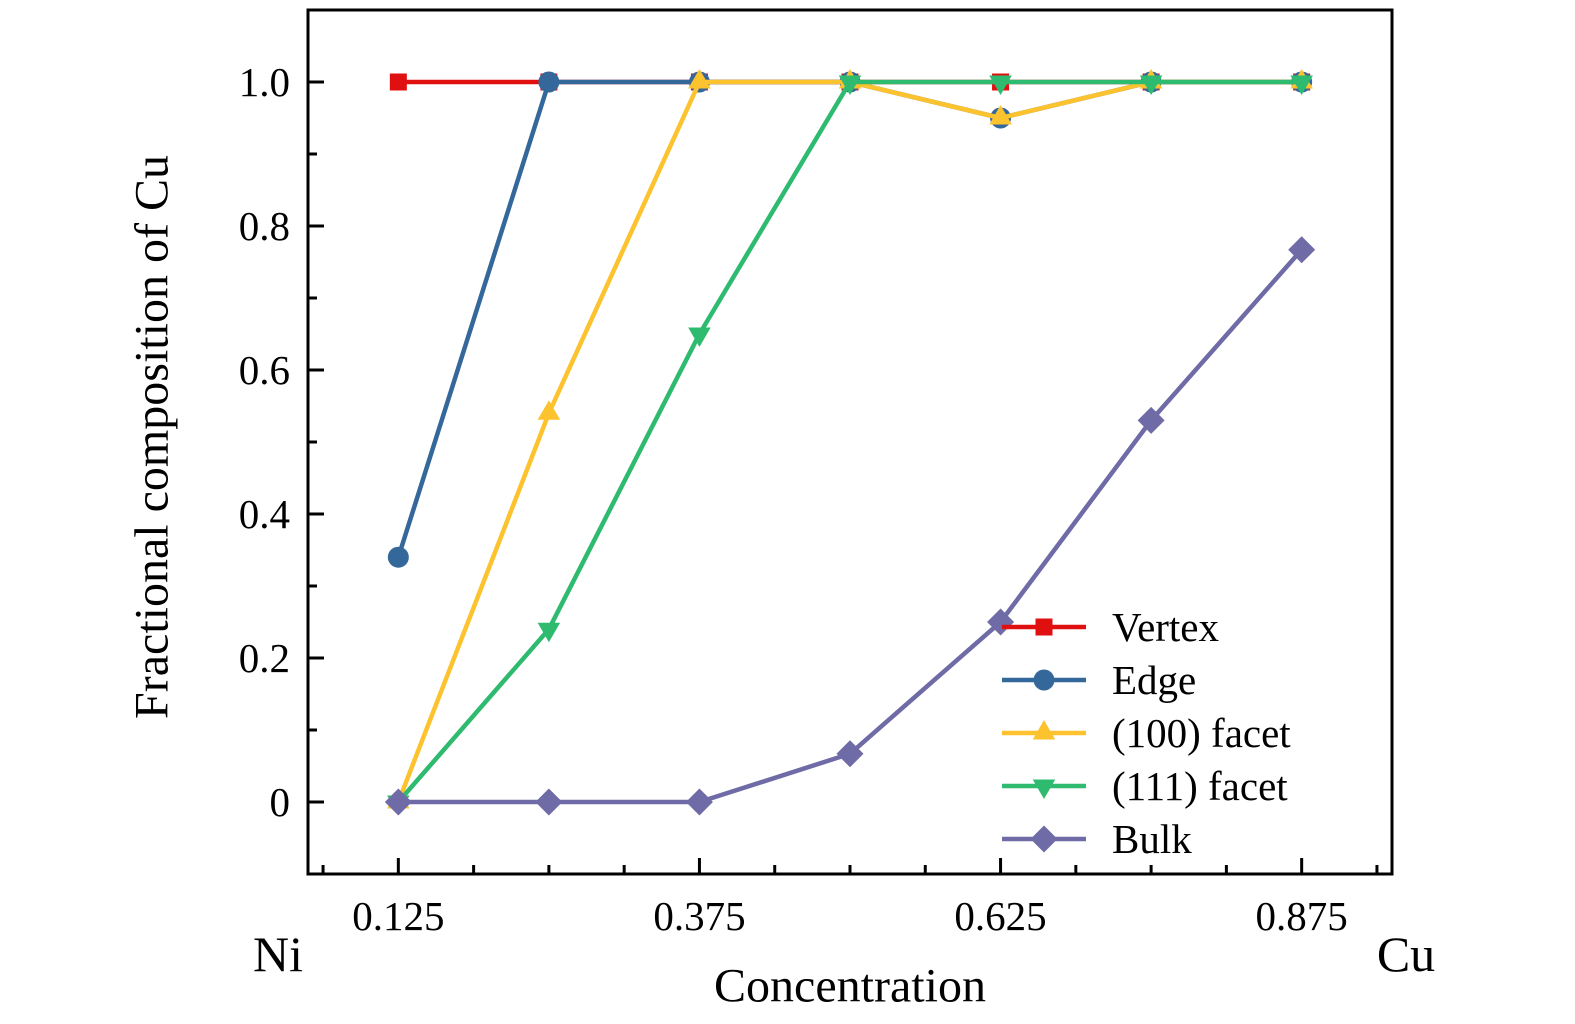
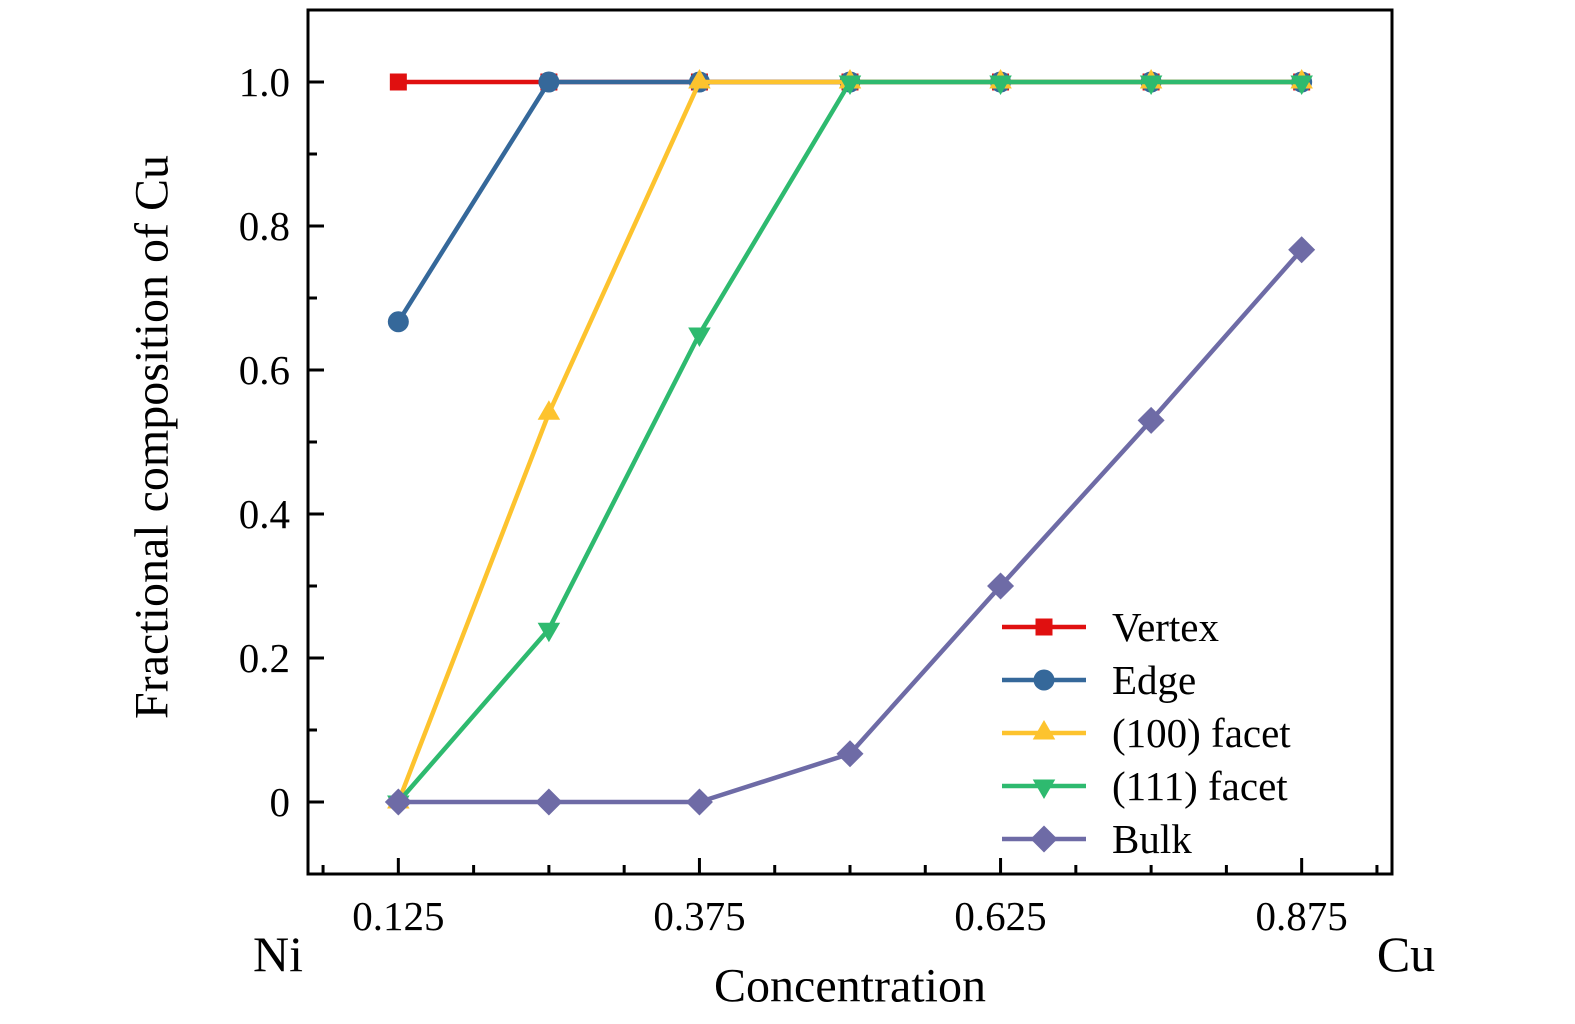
Edge/0.125: 0.34 -> 0.67
Edge/0.625: 0.95 -> 1.00
(100) facet/0.625: 0.95 -> 1.00
Bulk/0.625: 0.25 -> 0.30
